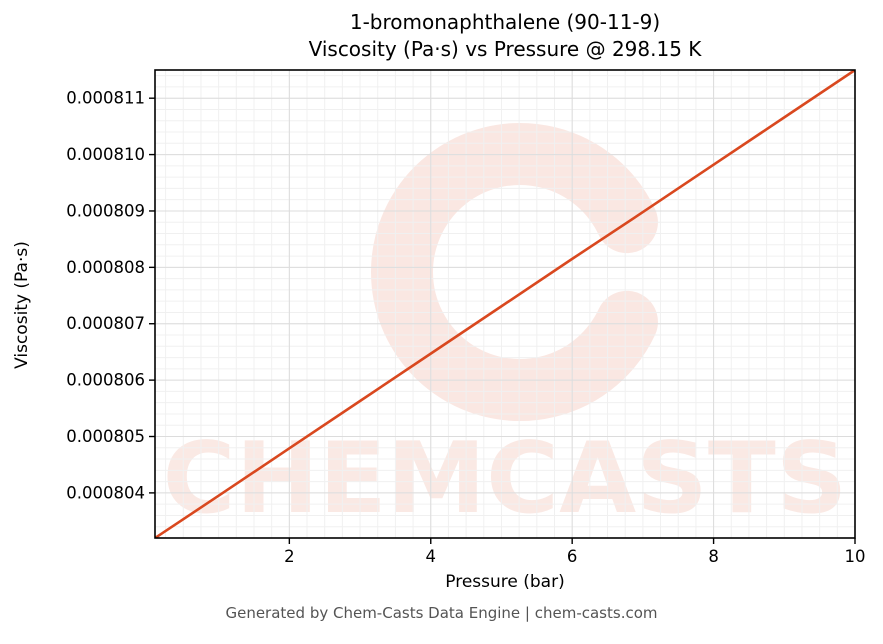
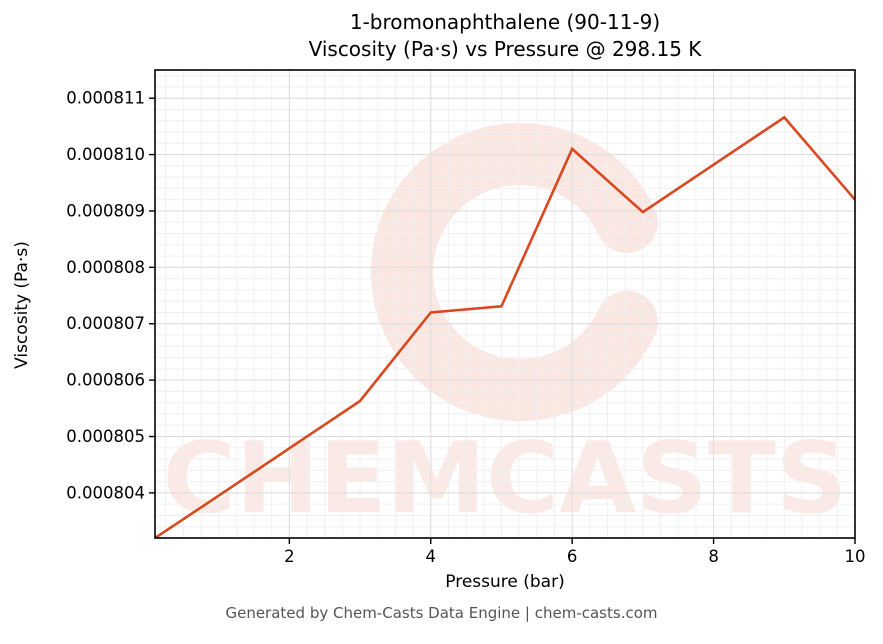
4: 0.0008065 -> 0.0008072
6: 0.0008081 -> 0.0008101
10: 0.0008115 -> 0.0008092
